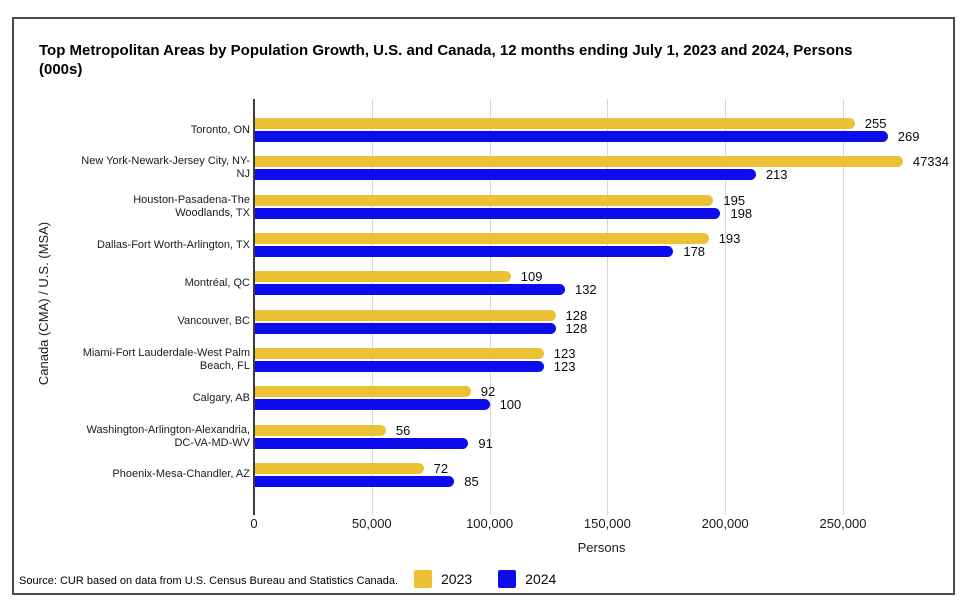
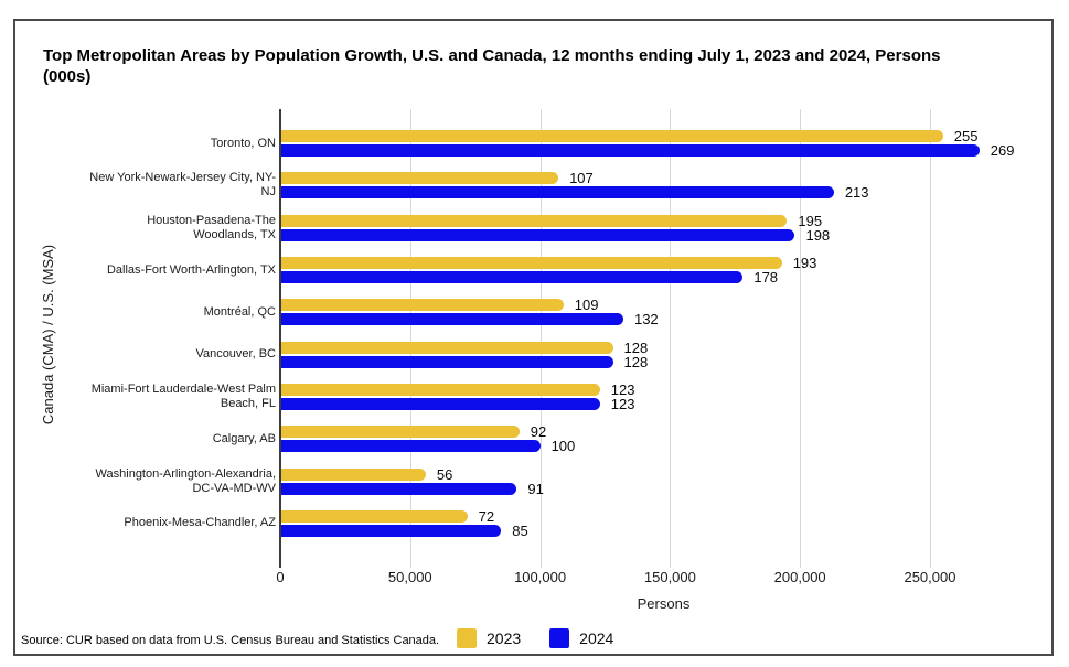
2023/New York-Newark-Jersey City, NY-NJ: 47334 -> 107
